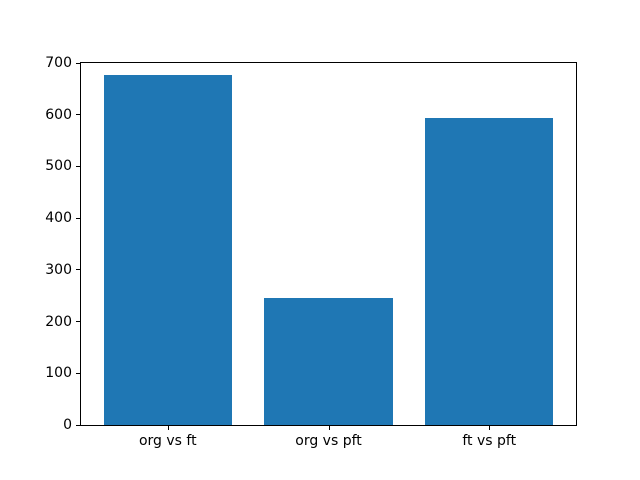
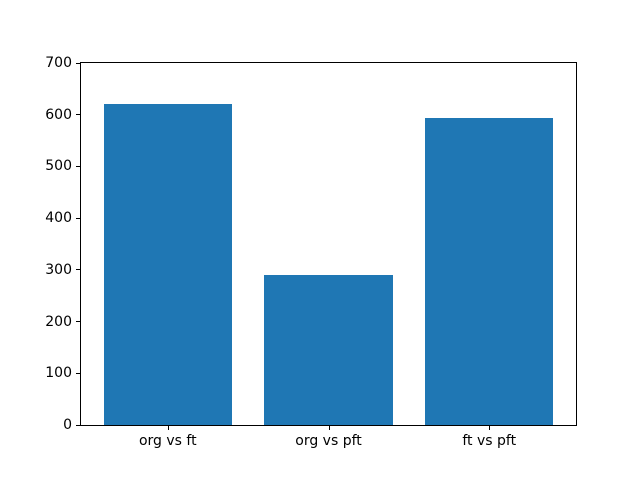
org vs ft: 680 -> 620
org vs pft: 240 -> 290
